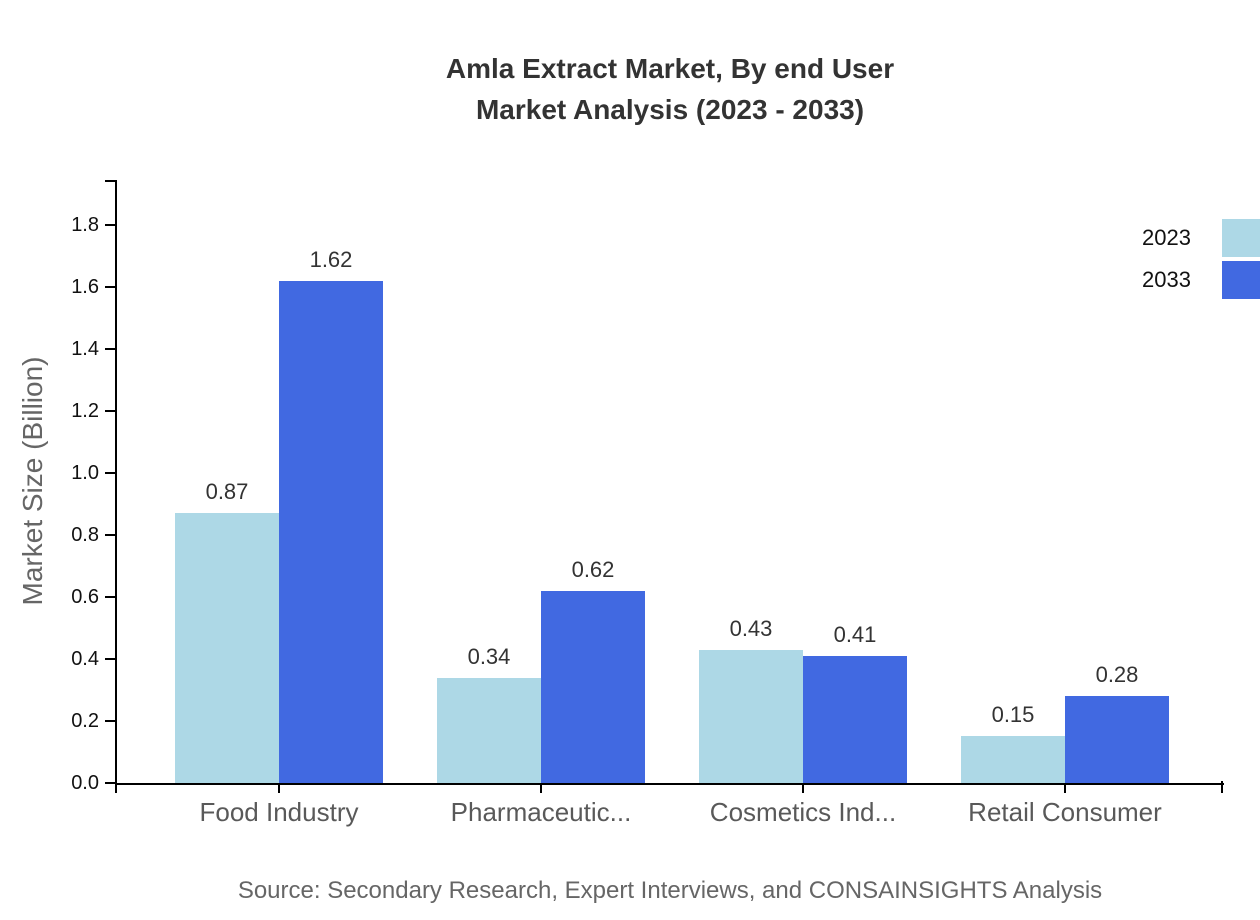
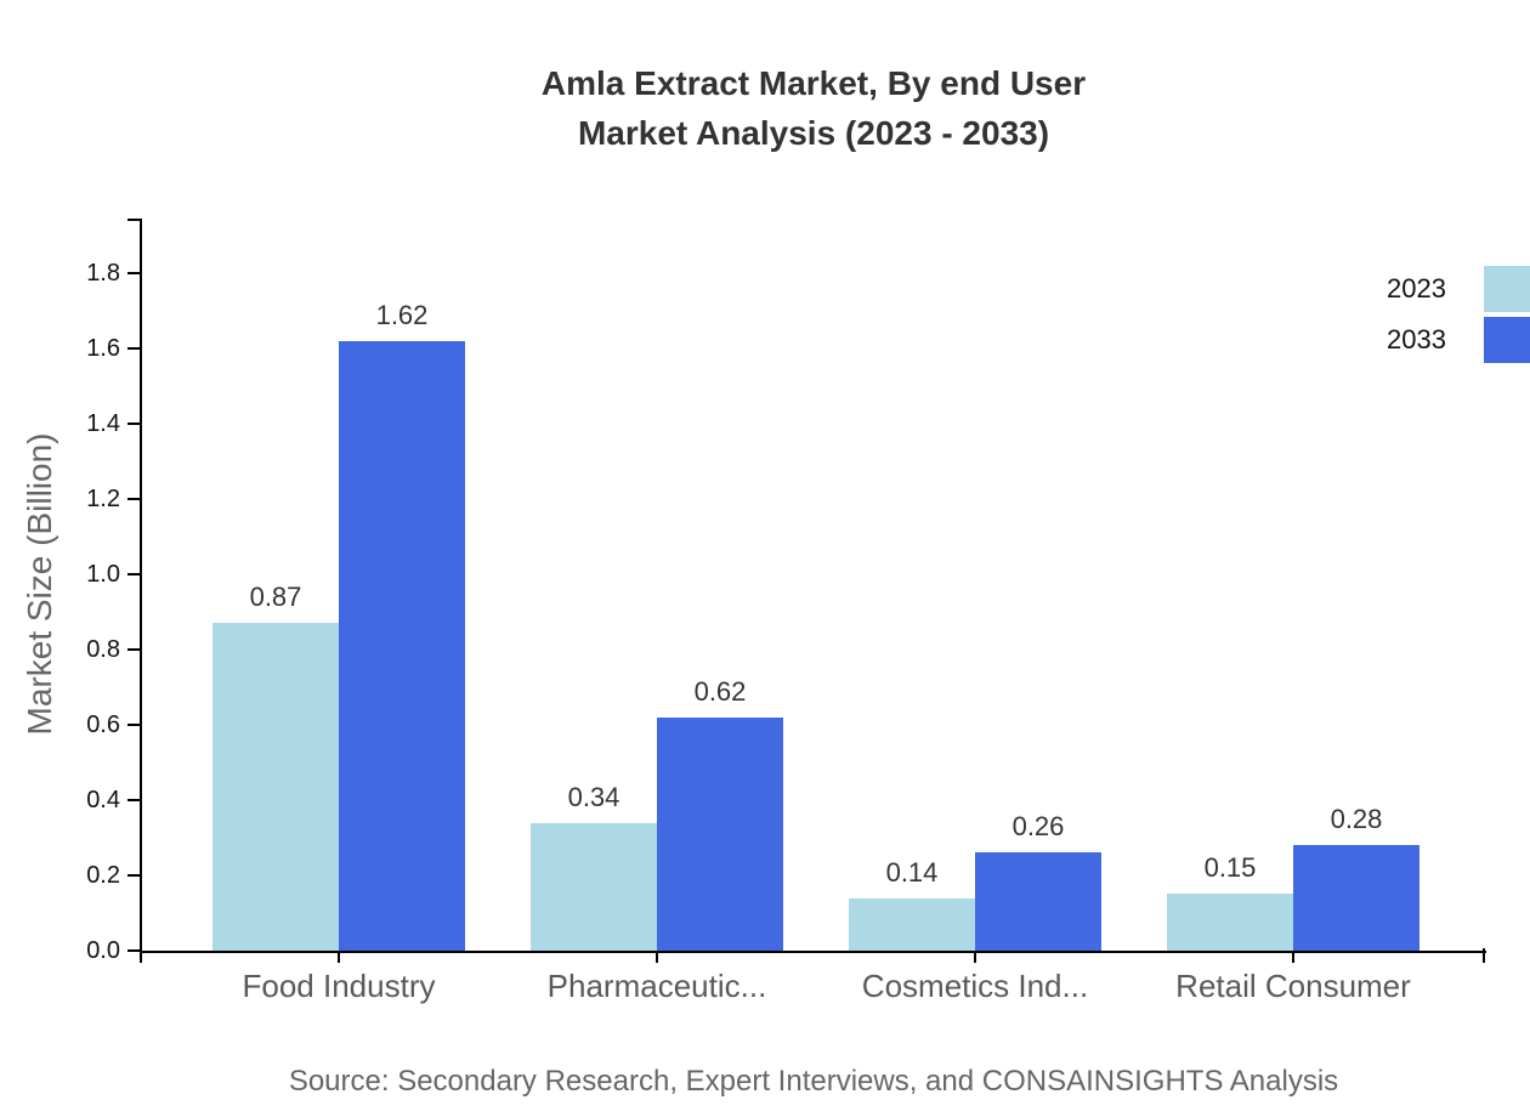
2023/Cosmetics Ind...: 0.43 -> 0.14
2033/Cosmetics Ind...: 0.41 -> 0.26
